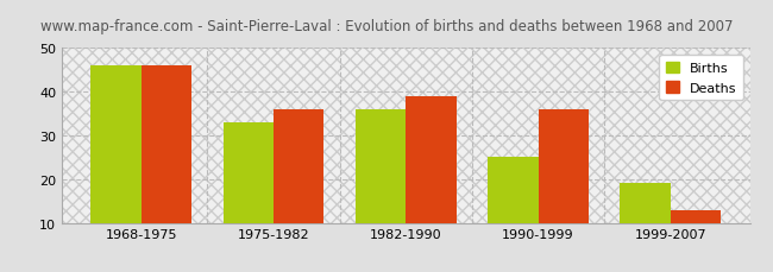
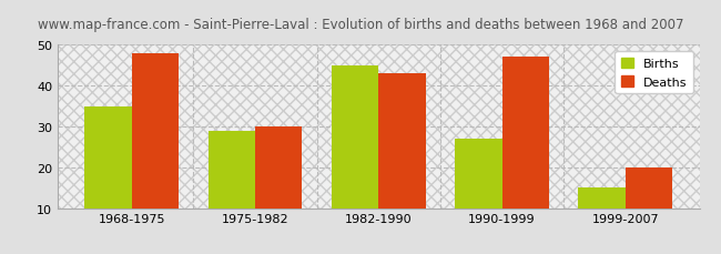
Births/1968-1975: 46 -> 35
Deaths/1968-1975: 46 -> 48
Births/1975-1982: 33 -> 29
Deaths/1975-1982: 36 -> 30
Births/1982-1990: 36 -> 45
Deaths/1982-1990: 39 -> 43
Births/1990-1999: 25 -> 27
Deaths/1990-1999: 36 -> 47
Births/1999-2007: 19 -> 15
Deaths/1999-2007: 13 -> 20
